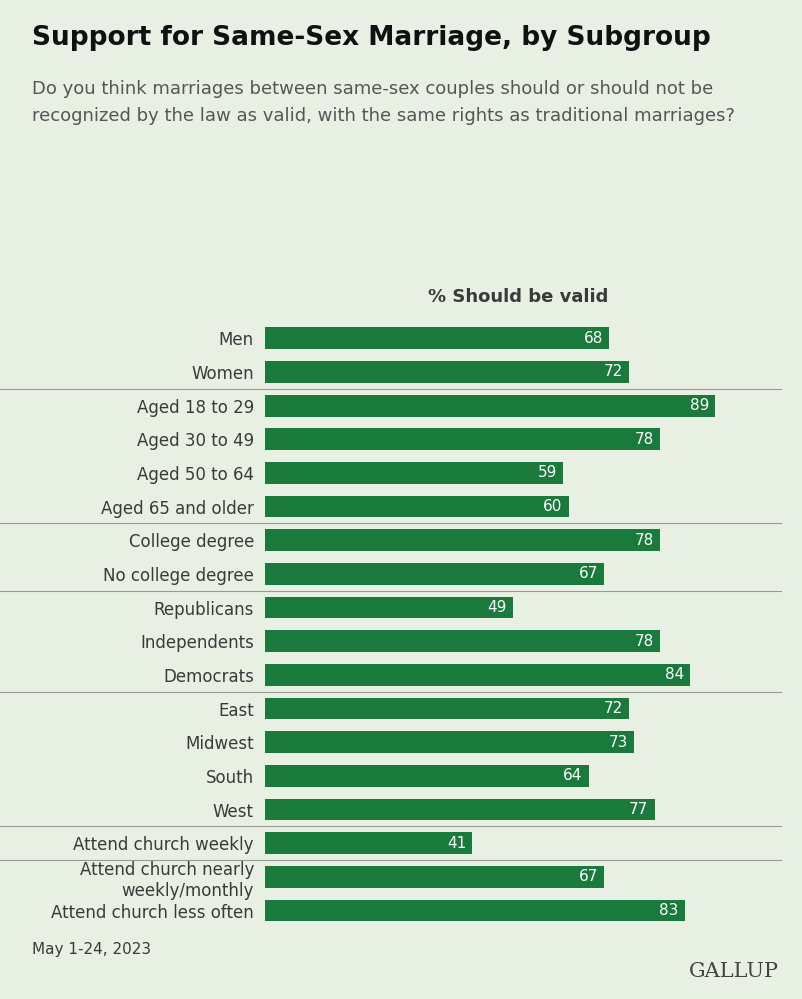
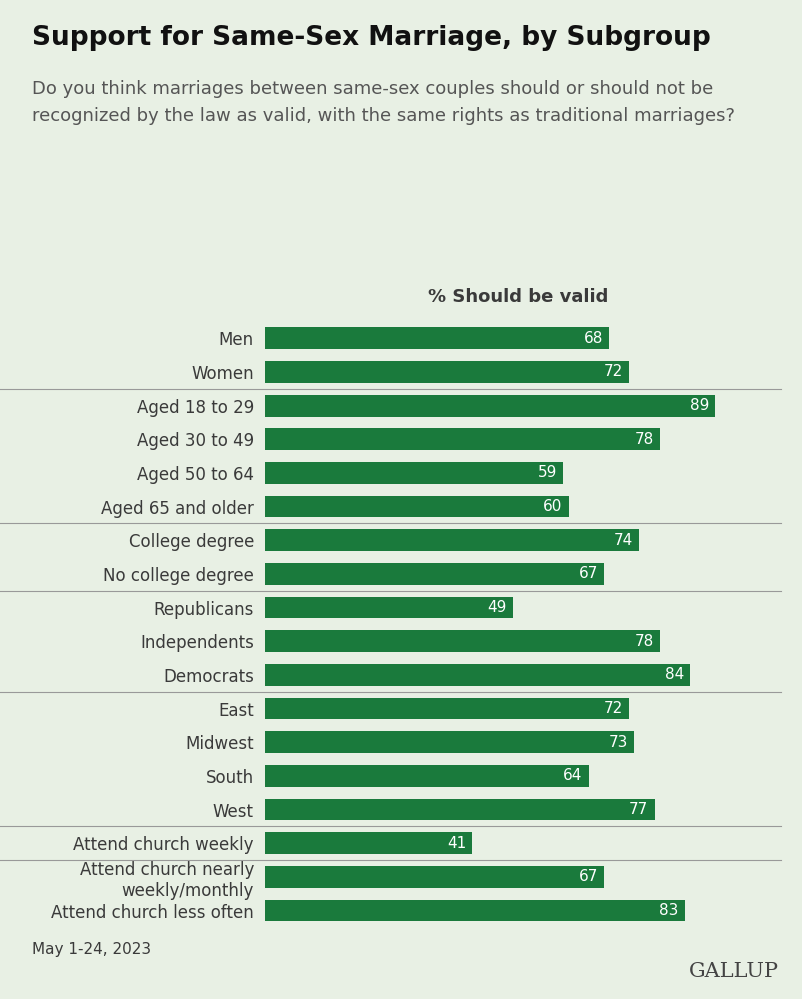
College degree: 78 -> 74
